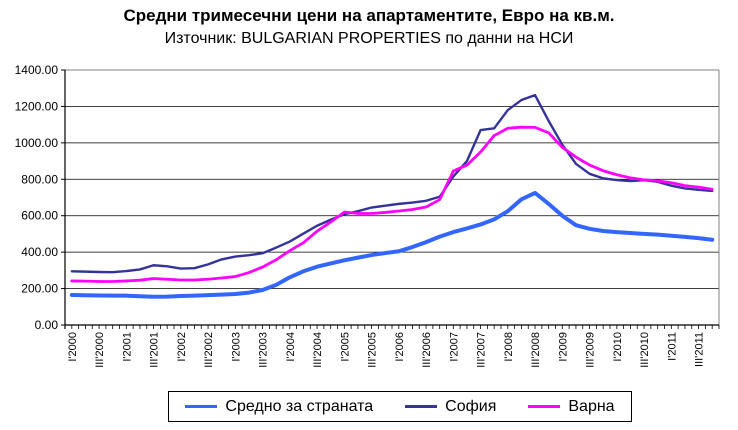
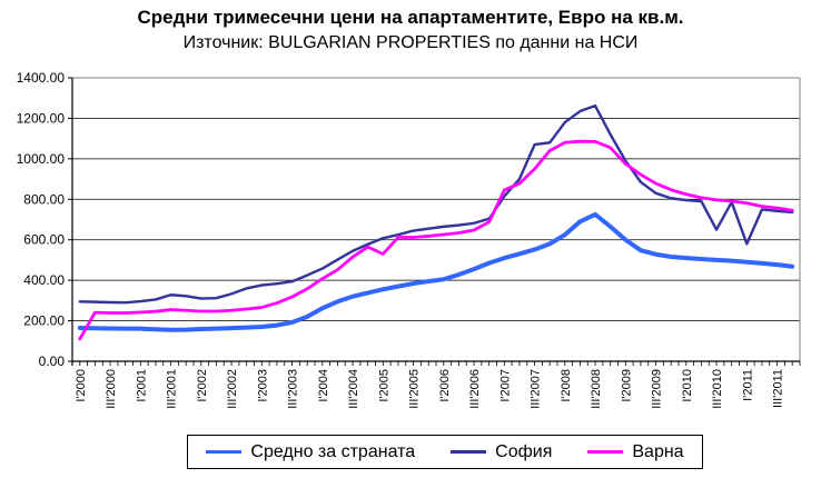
Варна/I'2000: 240 -> 110
Варна/I'2005: 620 -> 530
София/III'2010: 800 -> 650
София/I'2011: 760 -> 580
